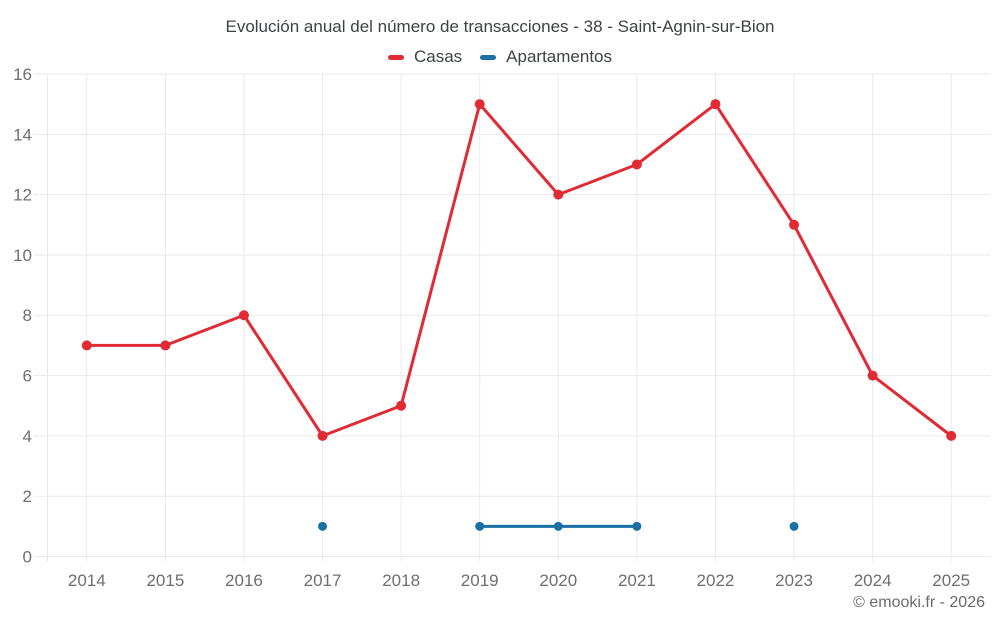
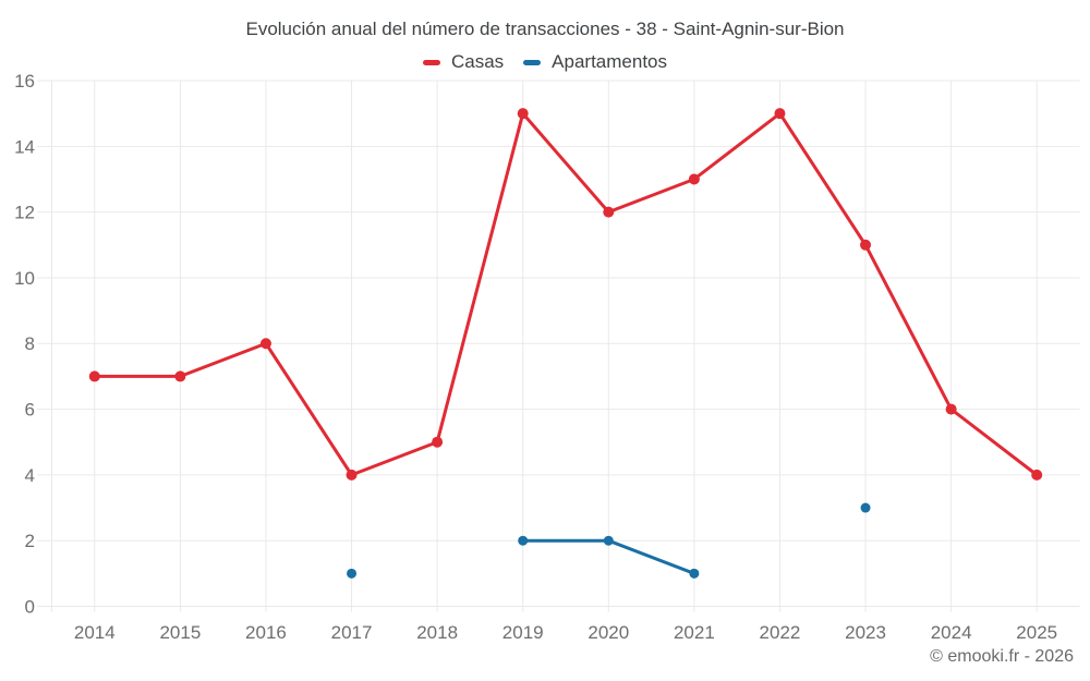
Apartamentos/2019: 1 -> 2
Apartamentos/2020: 1 -> 2
Apartamentos/2023: 1 -> 3
